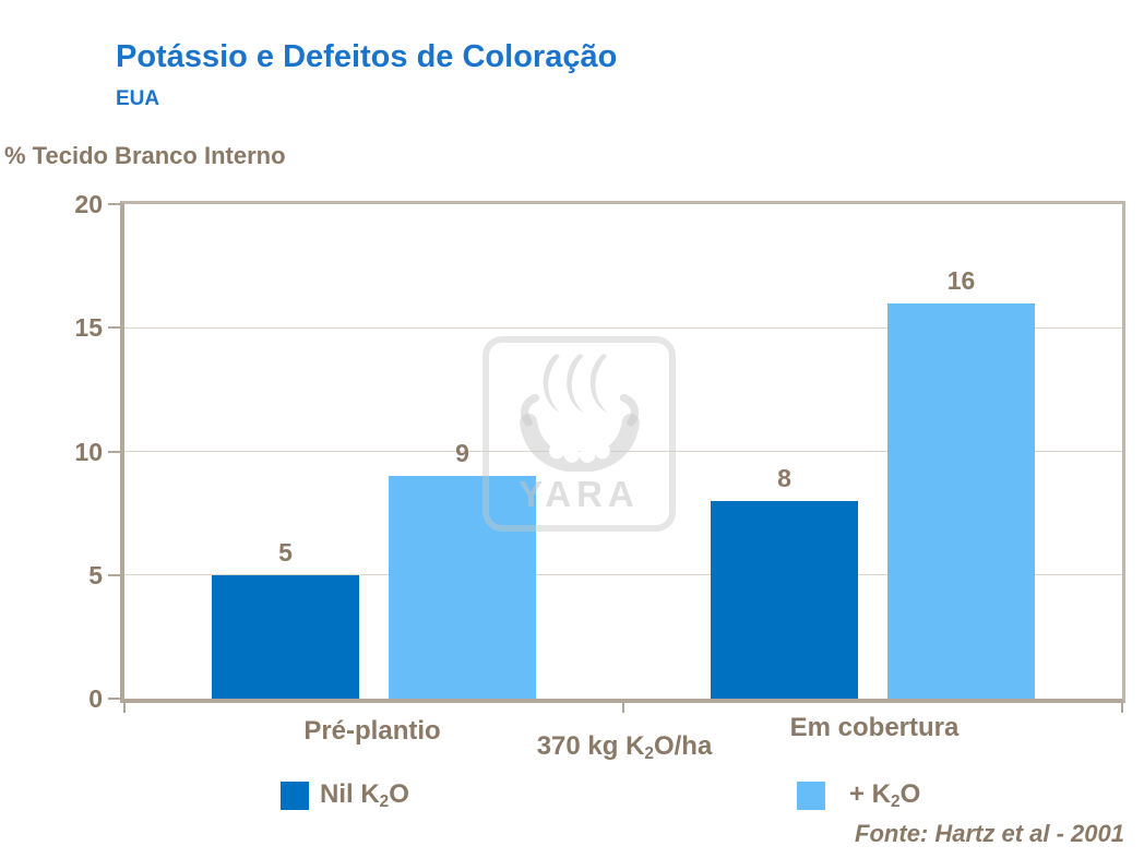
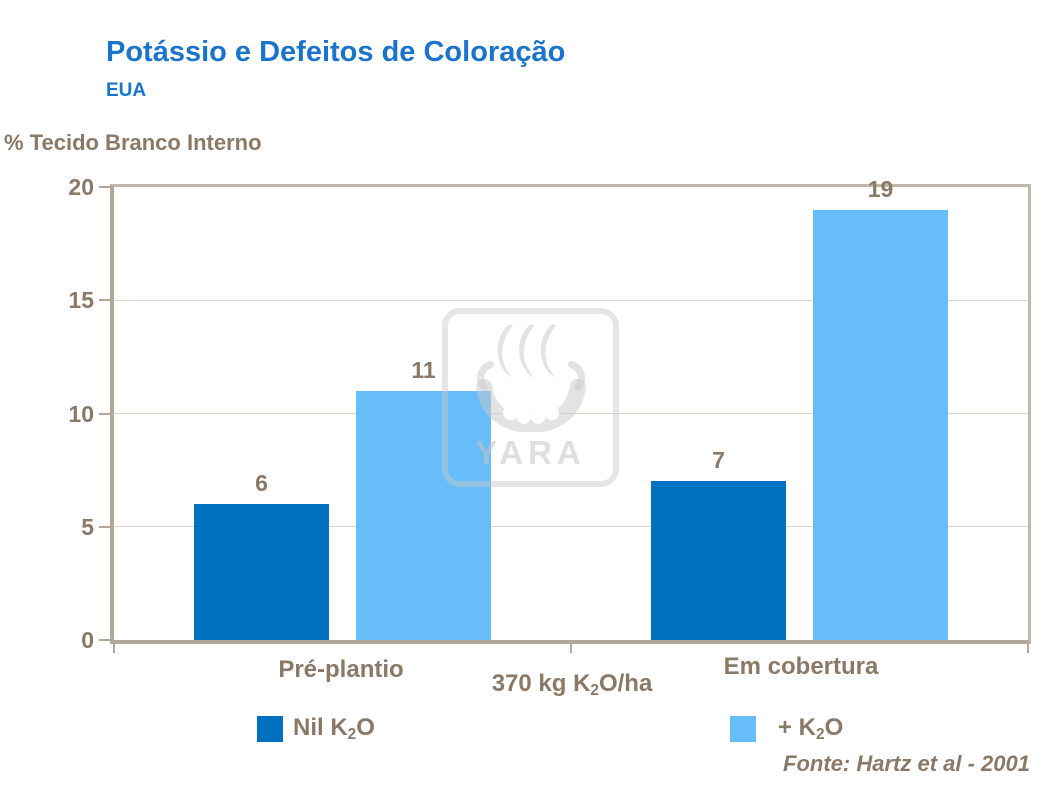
Nil K2O/Pré-plantio: 5 -> 6
+ K2O/Pré-plantio: 9 -> 11
Nil K2O/Em cobertura: 8 -> 7
+ K2O/Em cobertura: 16 -> 19
